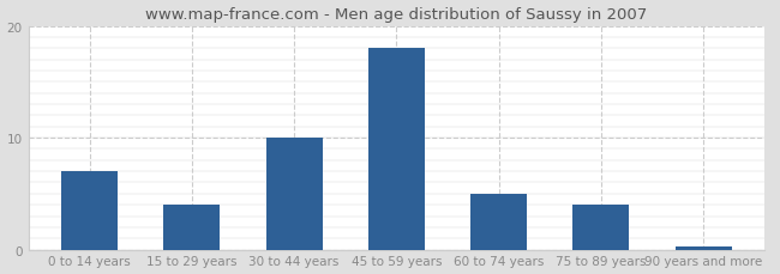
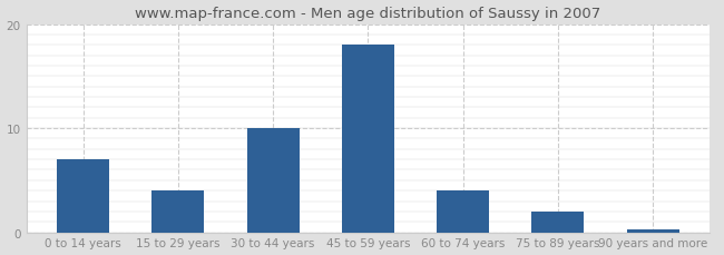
60 to 74 years: 5.0 -> 4.0
75 to 89 years: 4.0 -> 2.0
